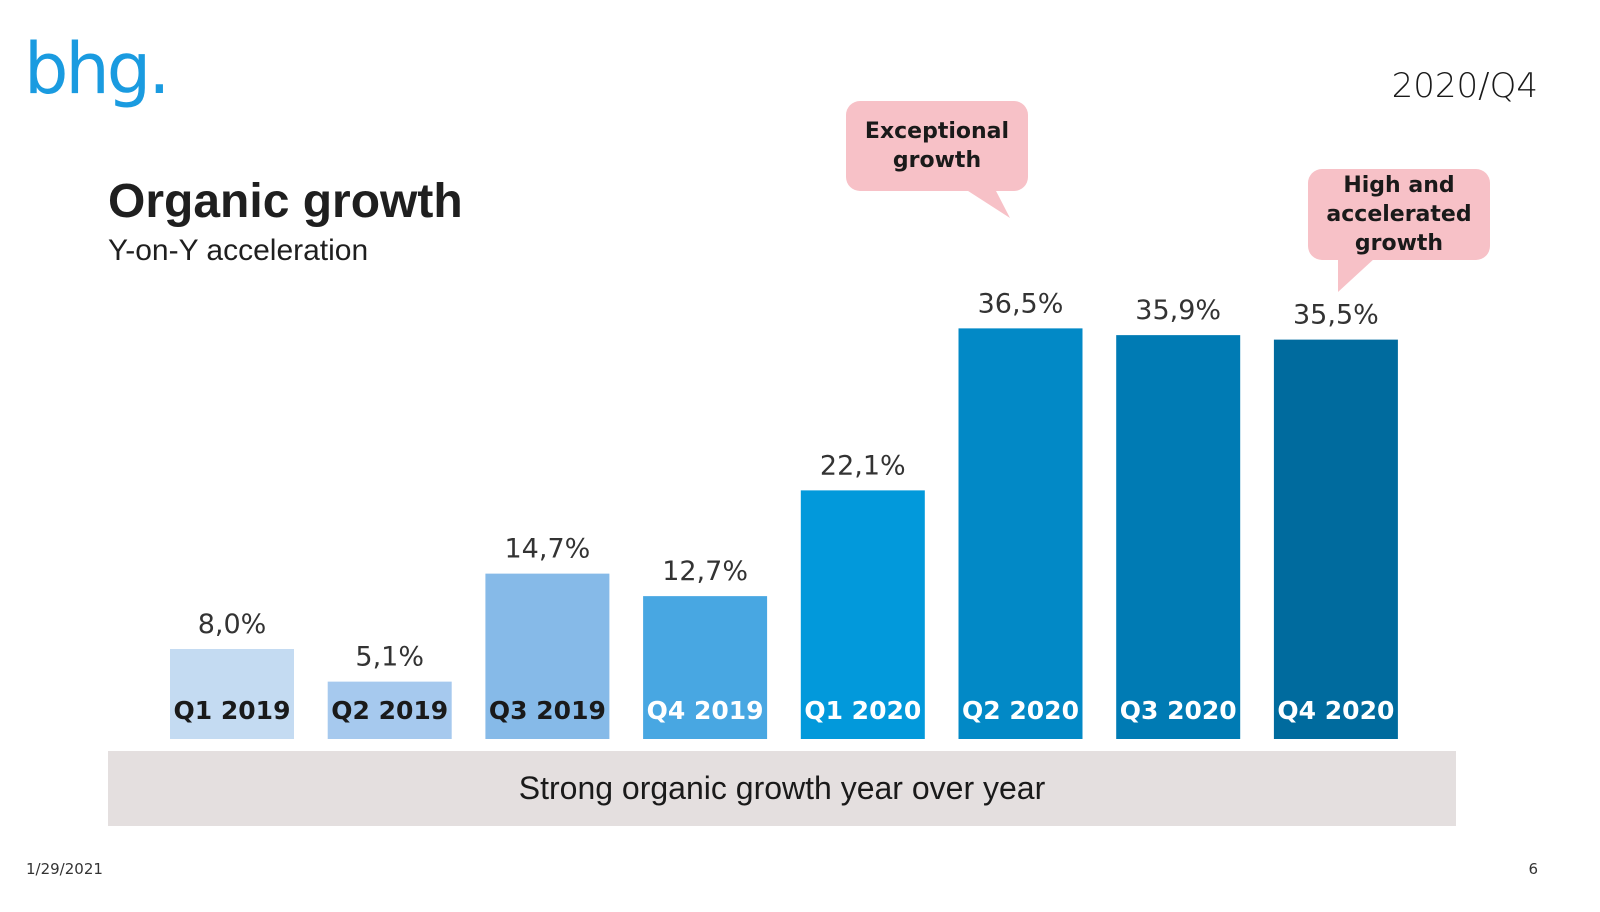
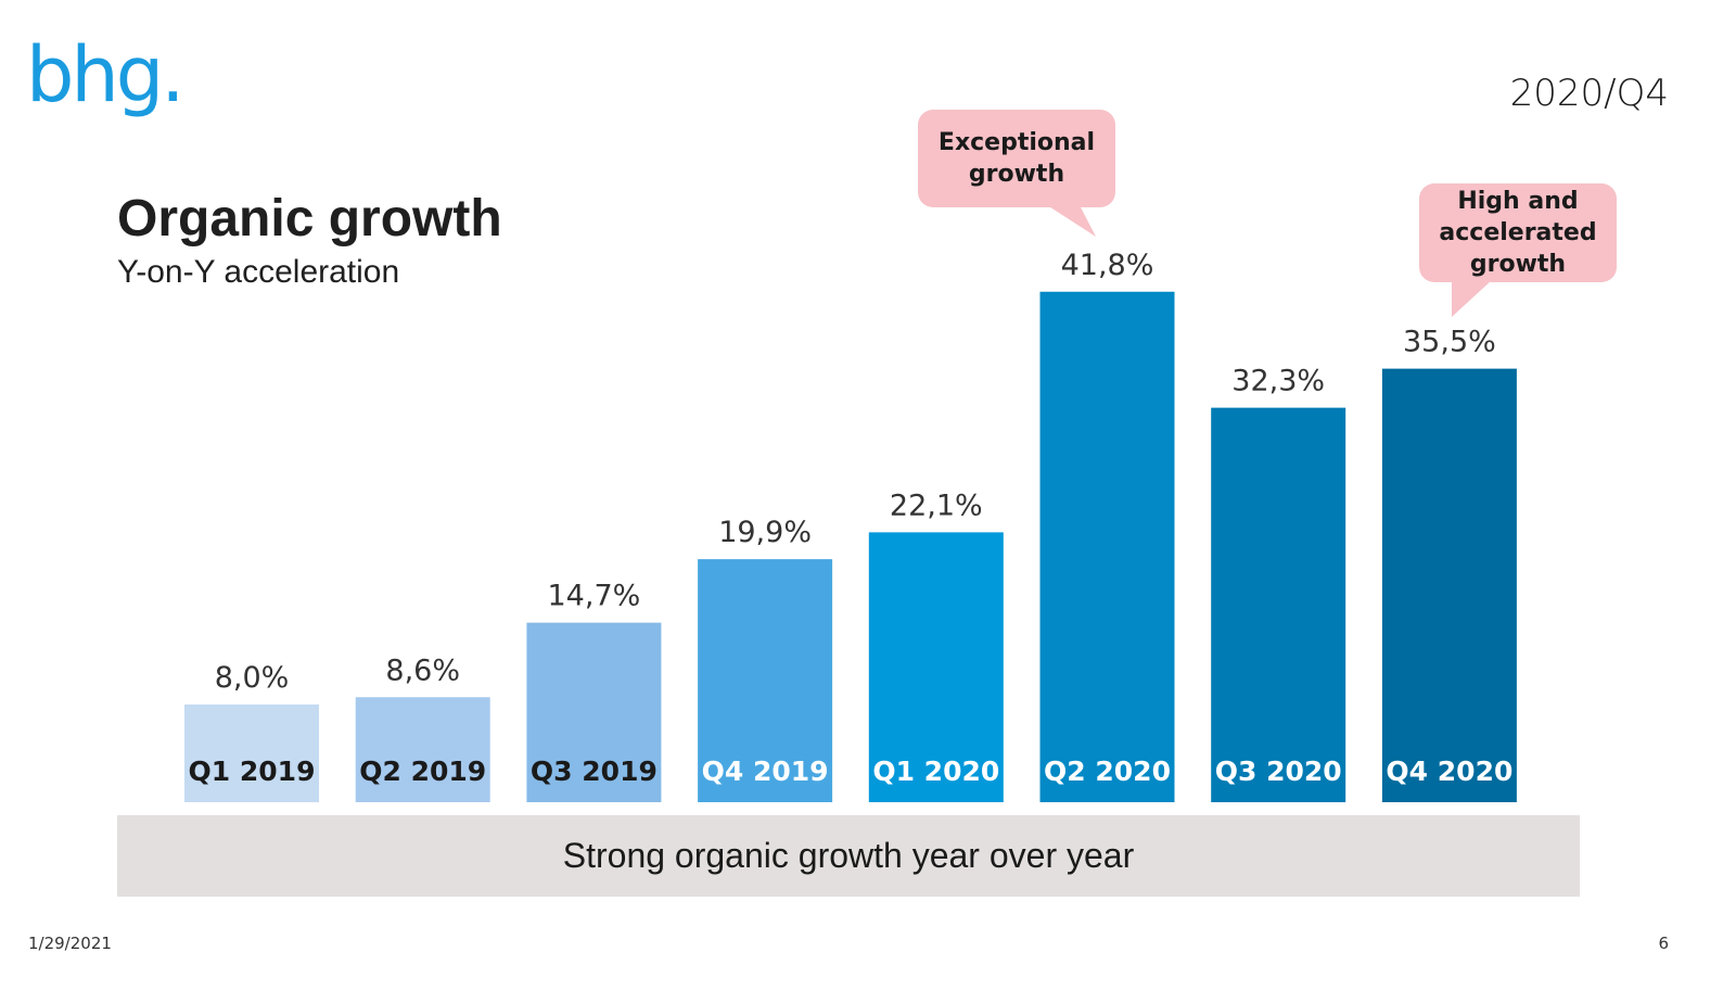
Q2 2019: 5,1% -> 8,6%
Q4 2019: 12,7% -> 19,9%
Q2 2020: 36,5% -> 41,8%
Q3 2020: 35,9% -> 32,3%
